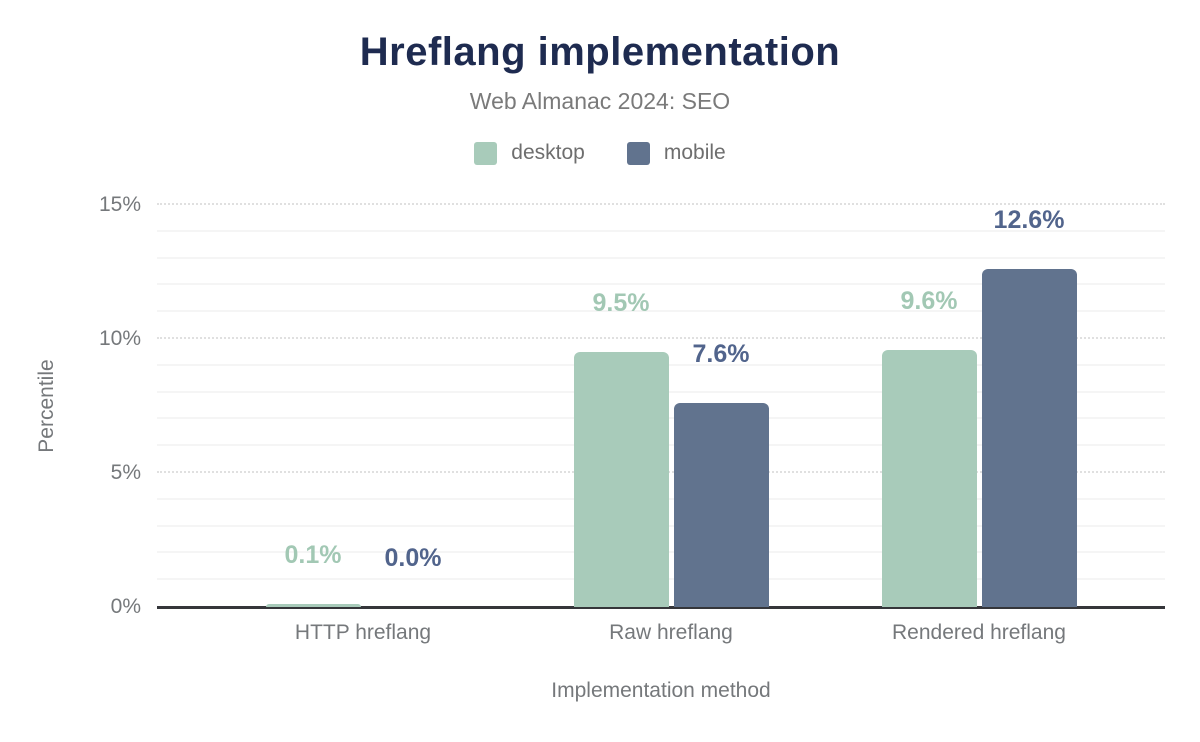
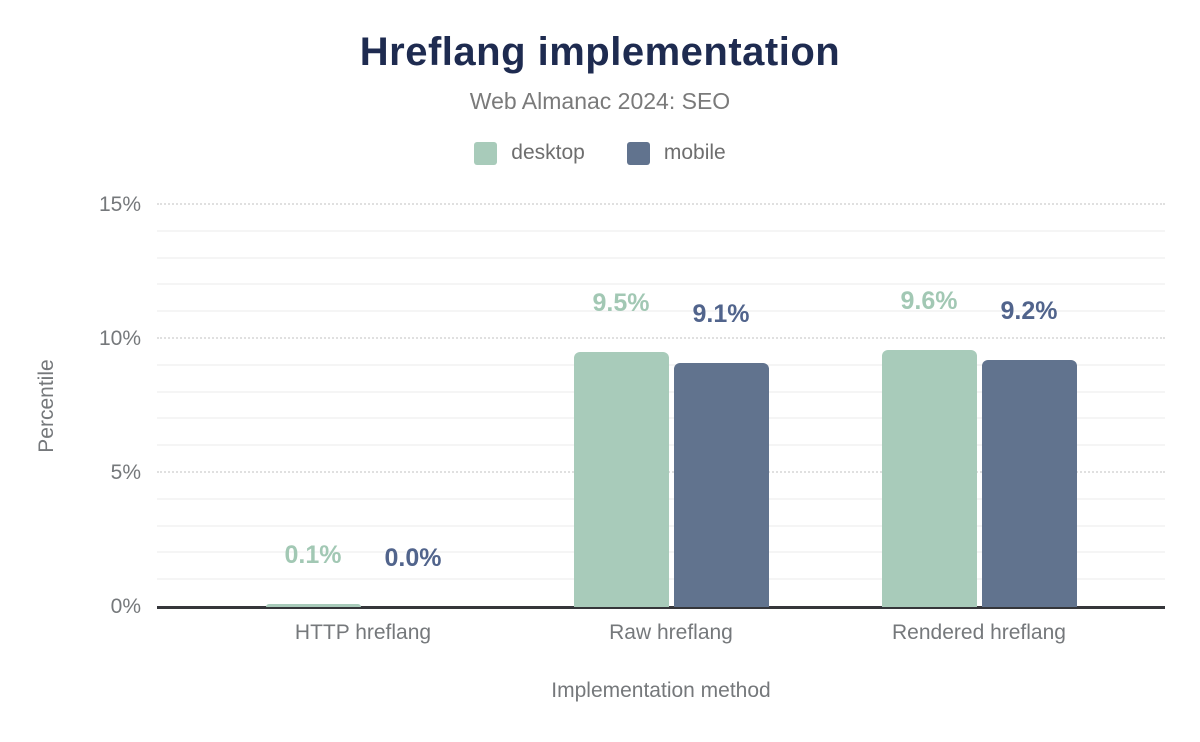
mobile/Raw hreflang: 7.6% -> 9.1%
mobile/Rendered hreflang: 12.6% -> 9.2%
